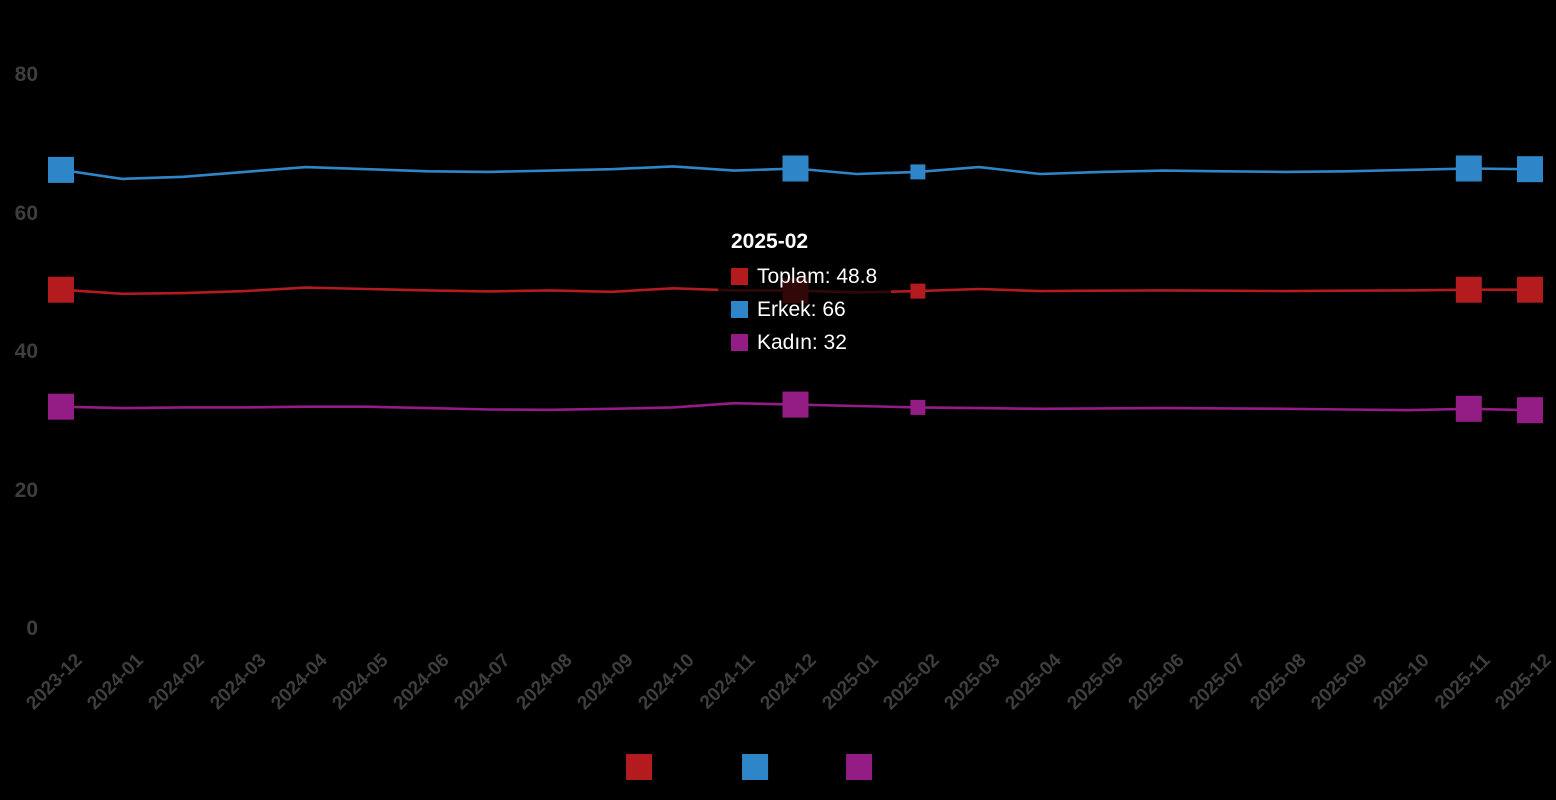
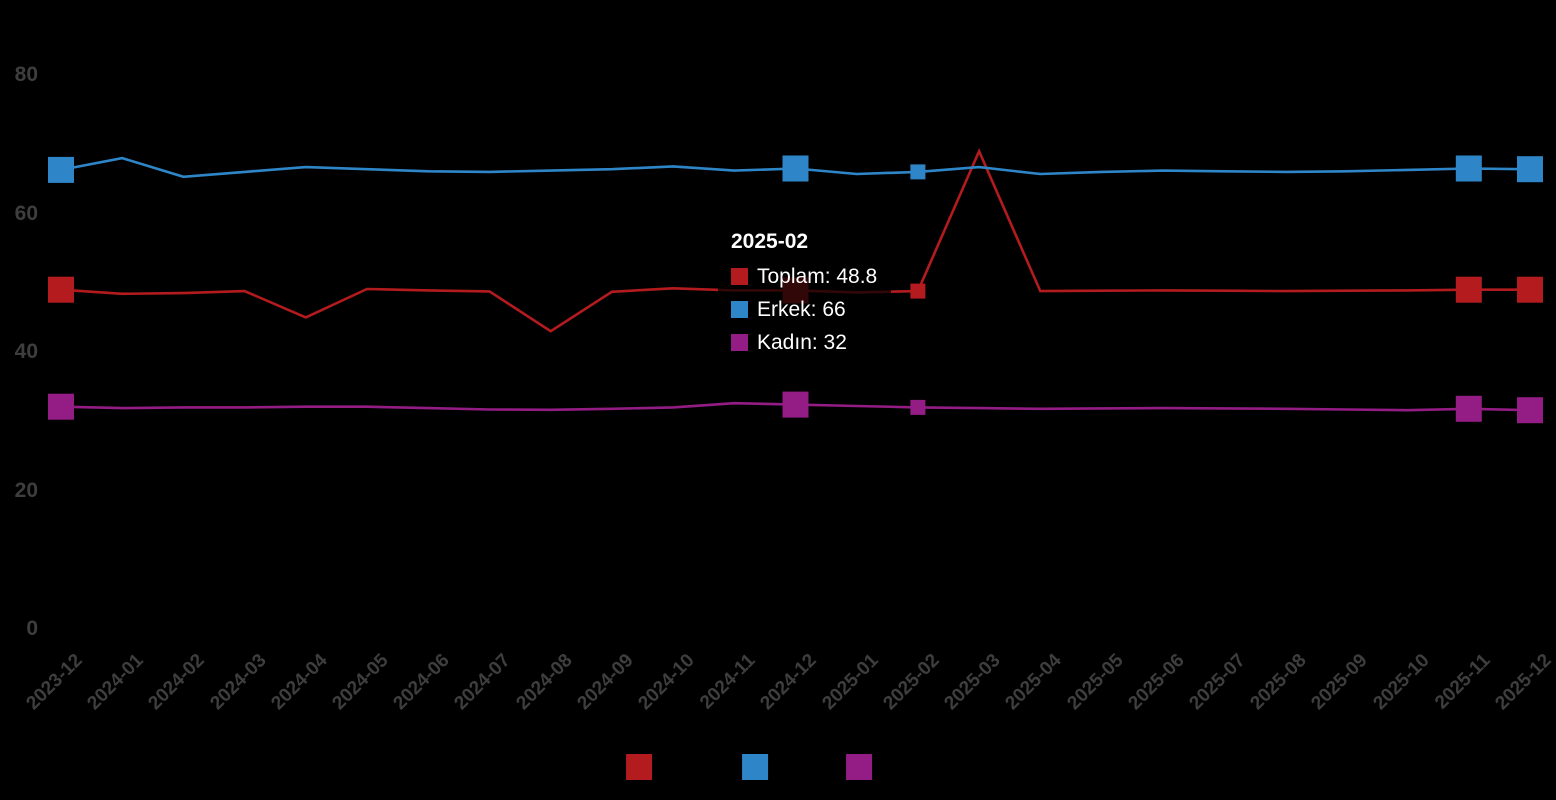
Erkek/2024-01: 65 -> 68
Toplam/2024-04: 49 -> 45
Toplam/2024-08: 49 -> 43
Toplam/2025-03: 49 -> 69
